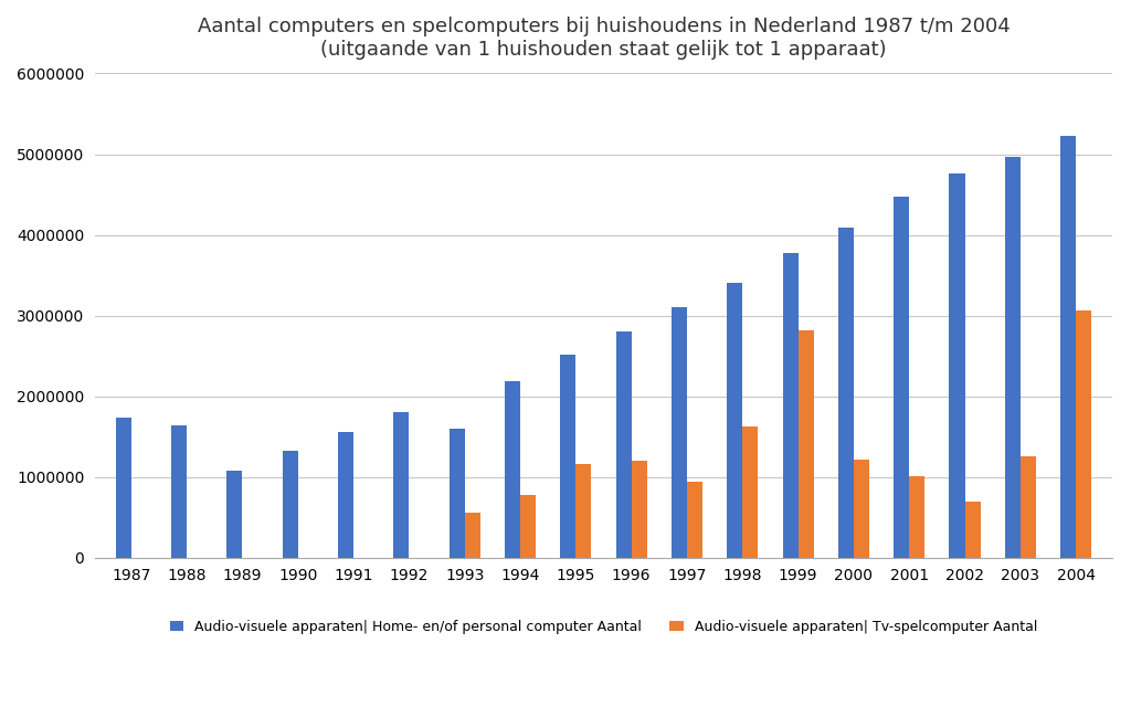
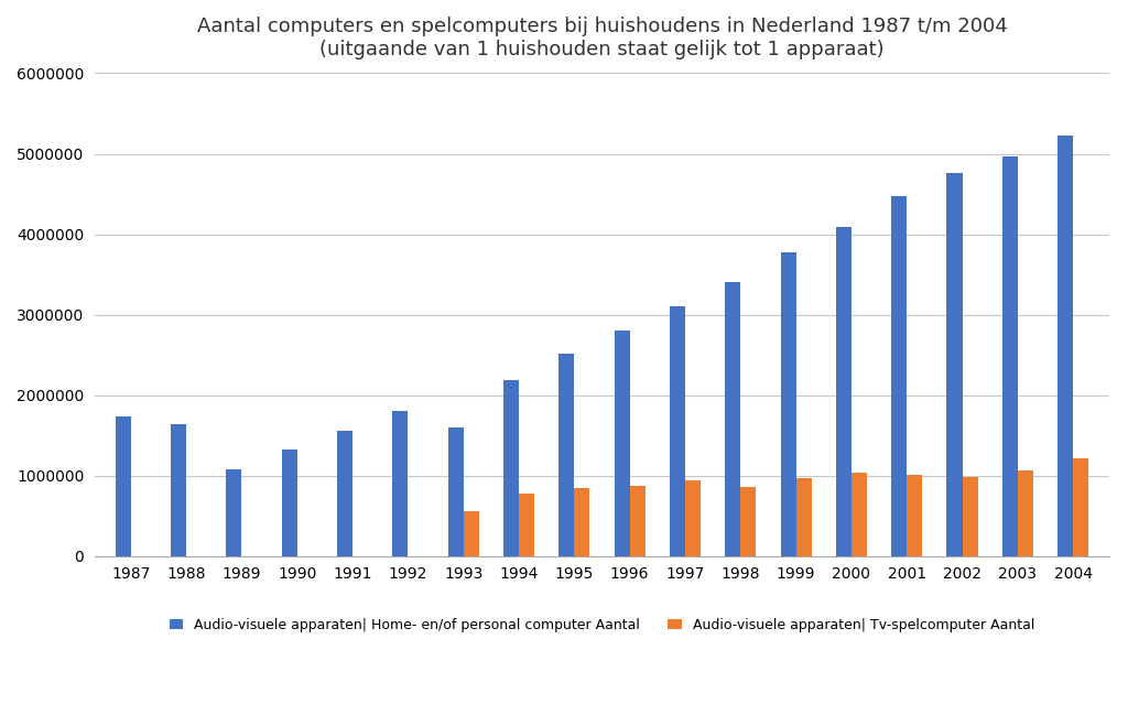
Audio-visuele apparaten| Tv-spelcomputer Aantal/1995: 1160000 -> 840000
Audio-visuele apparaten| Tv-spelcomputer Aantal/1996: 1200000 -> 870000
Audio-visuele apparaten| Tv-spelcomputer Aantal/1998: 1620000 -> 860000
Audio-visuele apparaten| Tv-spelcomputer Aantal/1999: 2820000 -> 970000
Audio-visuele apparaten| Tv-spelcomputer Aantal/2000: 1220000 -> 1030000
Audio-visuele apparaten| Tv-spelcomputer Aantal/2002: 700000 -> 980000
Audio-visuele apparaten| Tv-spelcomputer Aantal/2003: 1260000 -> 1070000
Audio-visuele apparaten| Tv-spelcomputer Aantal/2004: 3060000 -> 1220000
